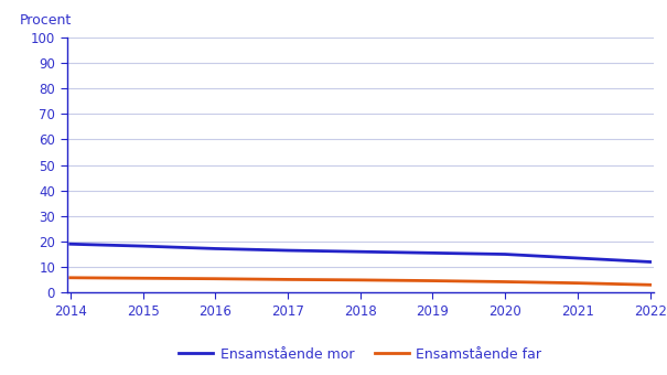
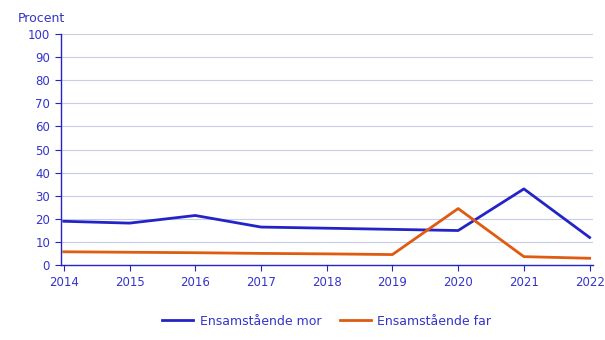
Ensamstående mor/2016: 17.2 -> 21.5
Ensamstående far/2020: 4.2 -> 24.5
Ensamstående mor/2021: 13.5 -> 33.0
